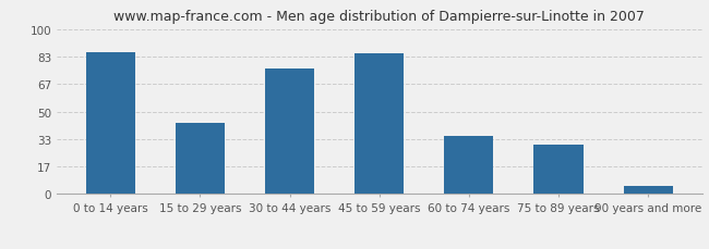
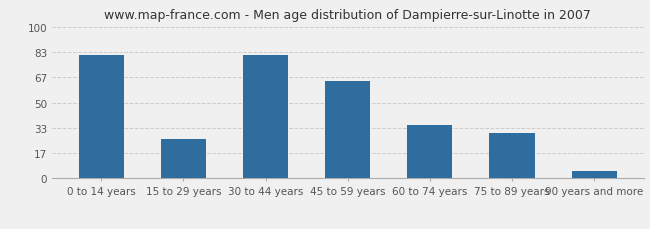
0 to 14 years: 86 -> 81
15 to 29 years: 43 -> 26
30 to 44 years: 76 -> 81
45 to 59 years: 85 -> 64
